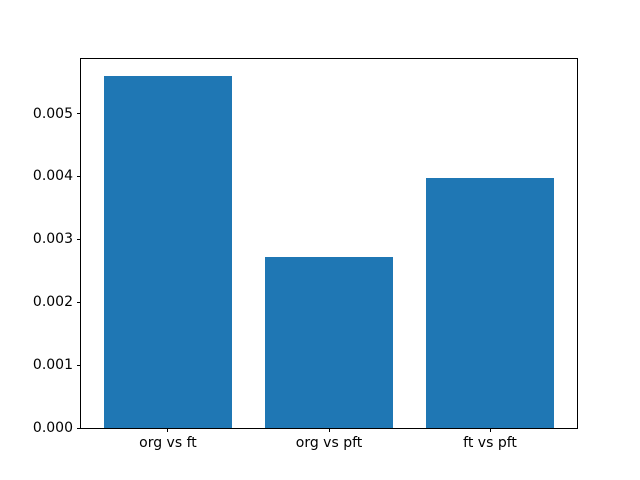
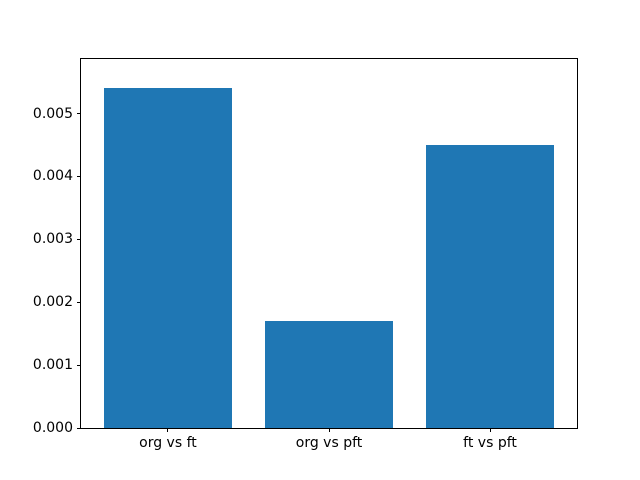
org vs ft: 0.0056 -> 0.0054
org vs pft: 0.0027 -> 0.0017
ft vs pft: 0.0040 -> 0.0045
